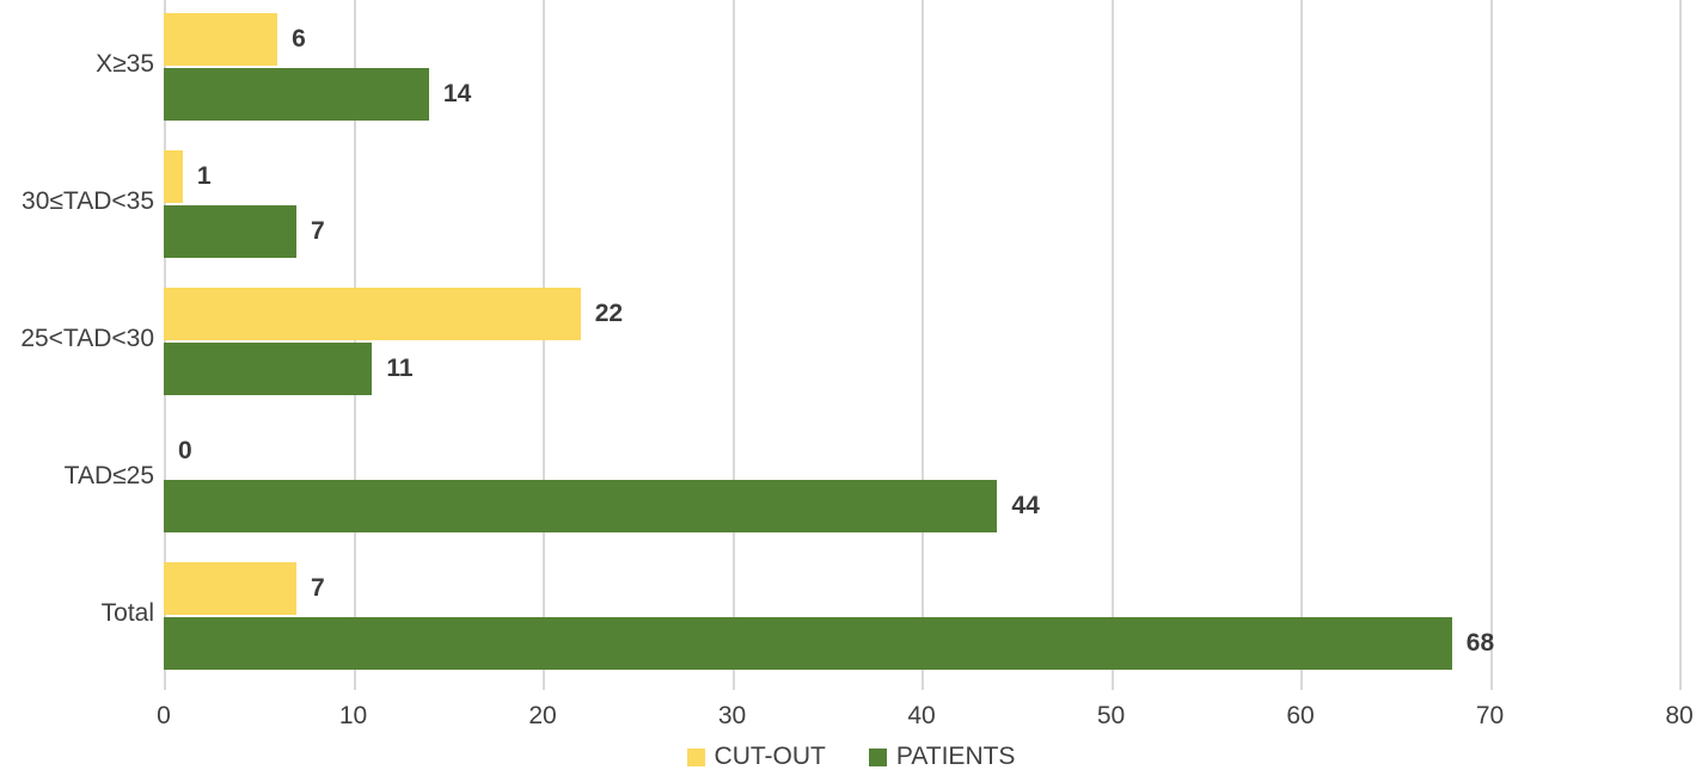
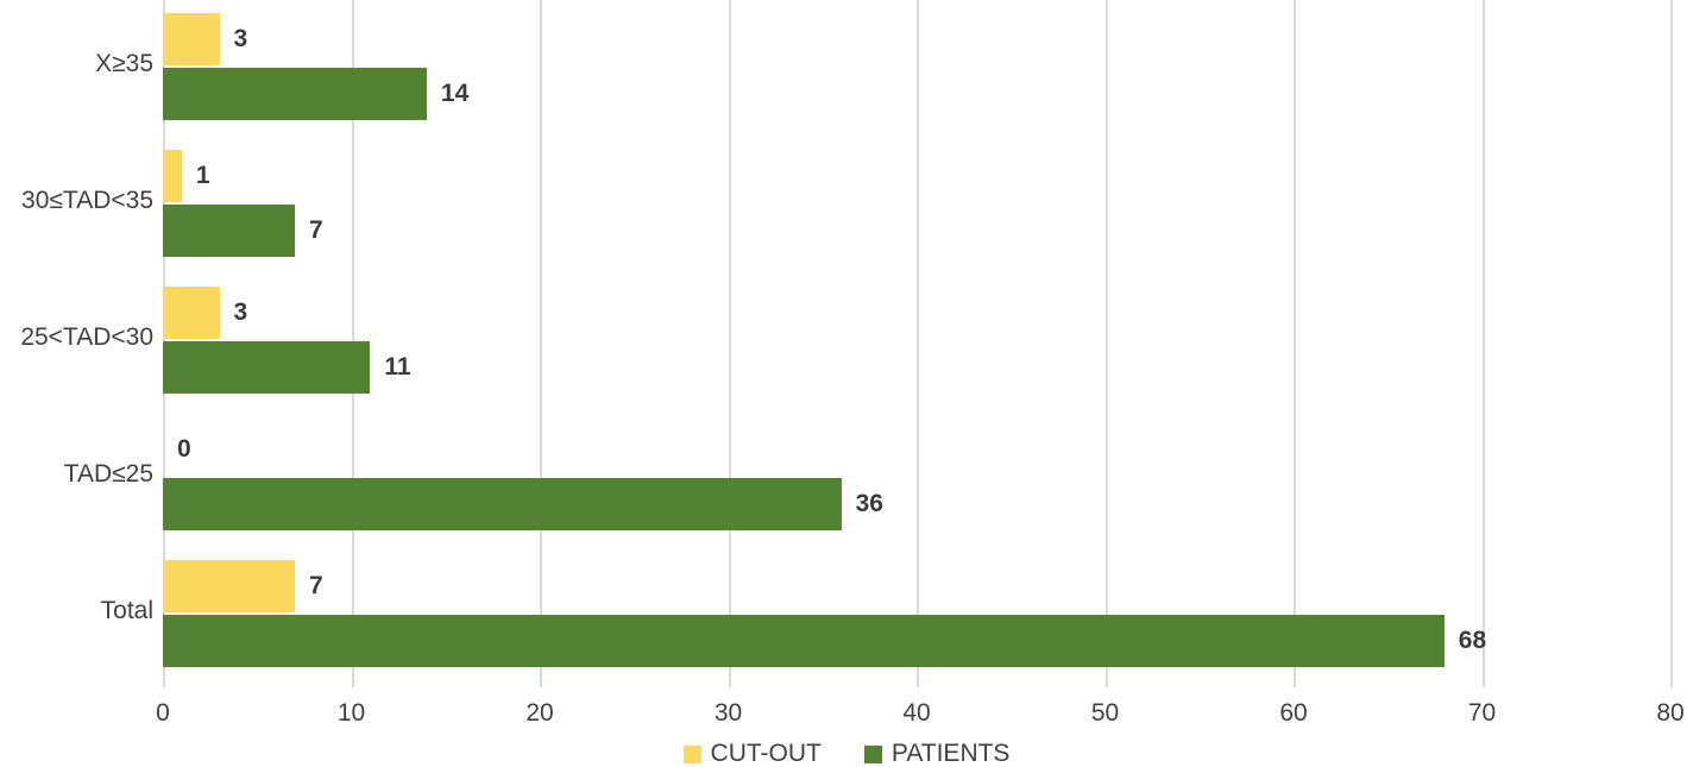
CUT-OUT/X≥35: 6 -> 3
CUT-OUT/25<TAD<30: 22 -> 3
PATIENTS/TAD≤25: 44 -> 36
